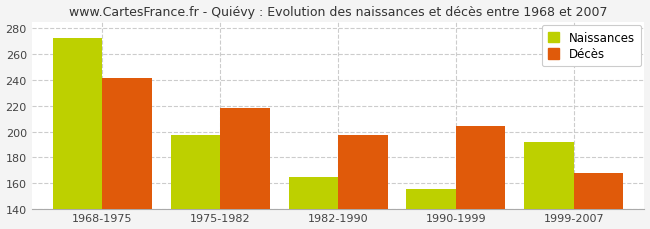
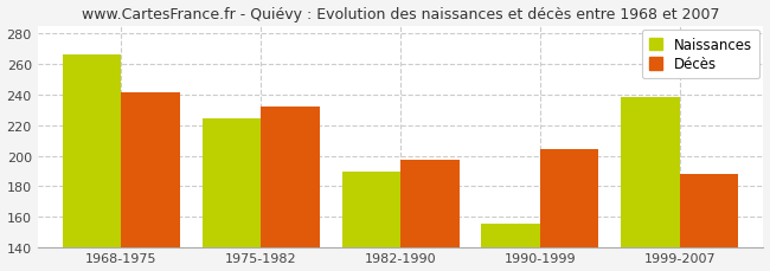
Naissances/1968-1975: 272 -> 266
Naissances/1975-1982: 197 -> 224
Décès/1975-1982: 218 -> 232
Naissances/1982-1990: 165 -> 190
Naissances/1999-2007: 192 -> 238
Décès/1999-2007: 168 -> 188
